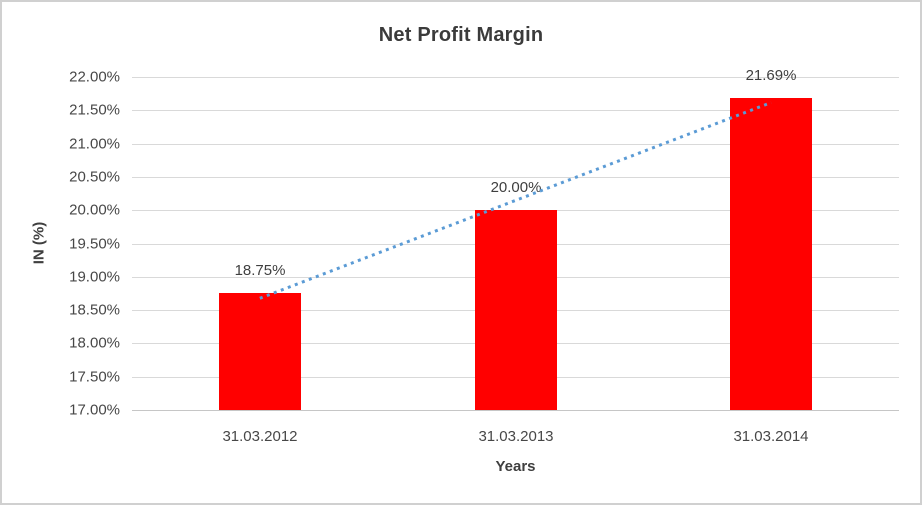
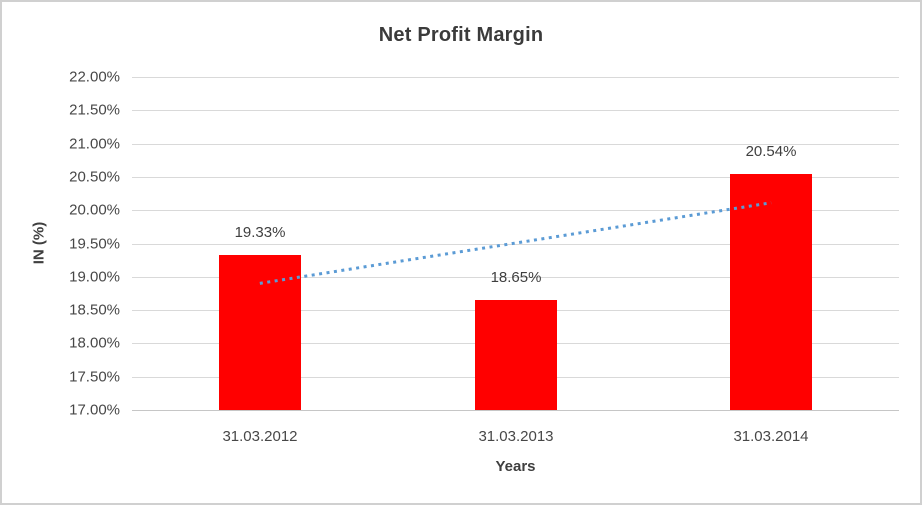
31.03.2012: 18.75% -> 19.33%
31.03.2013: 20.00% -> 18.65%
31.03.2014: 21.69% -> 20.54%
